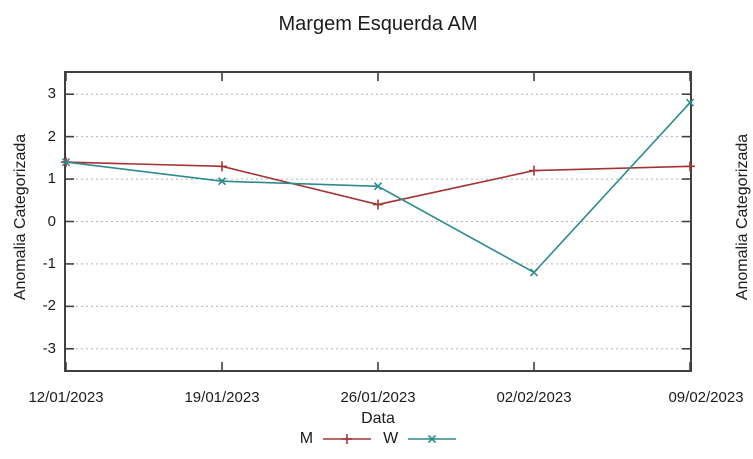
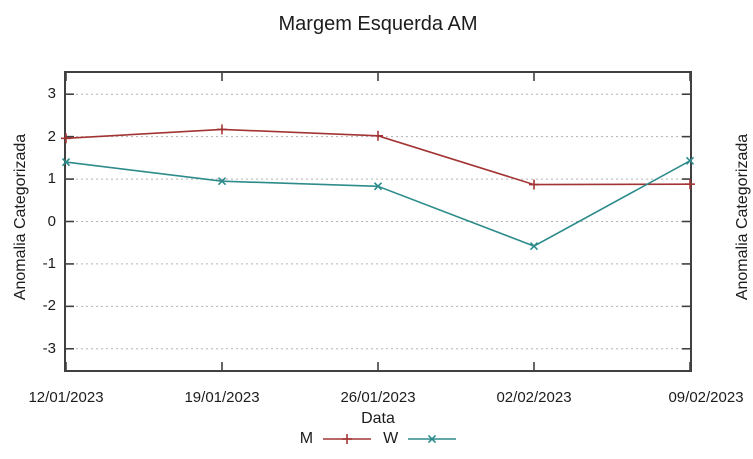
M/12/01/2023: 1.4 -> 2.0
M/19/01/2023: 1.3 -> 2.2
M/26/01/2023: 0.4 -> 2.0
M/02/02/2023: 1.2 -> 0.9
W/02/02/2023: -1.2 -> -0.6
M/09/02/2023: 1.3 -> 0.9
W/09/02/2023: 2.8 -> 1.4
